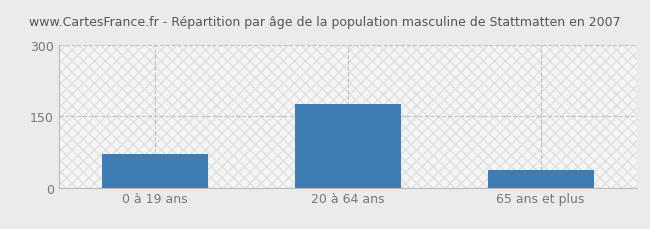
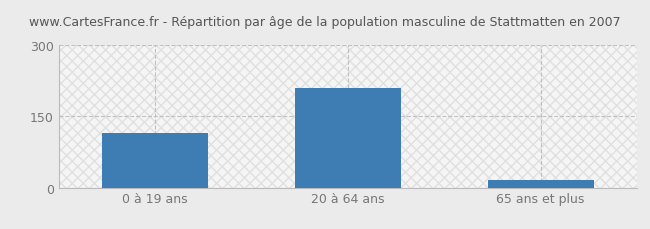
0 à 19 ans: 70 -> 115
20 à 64 ans: 175 -> 210
65 ans et plus: 38 -> 15
